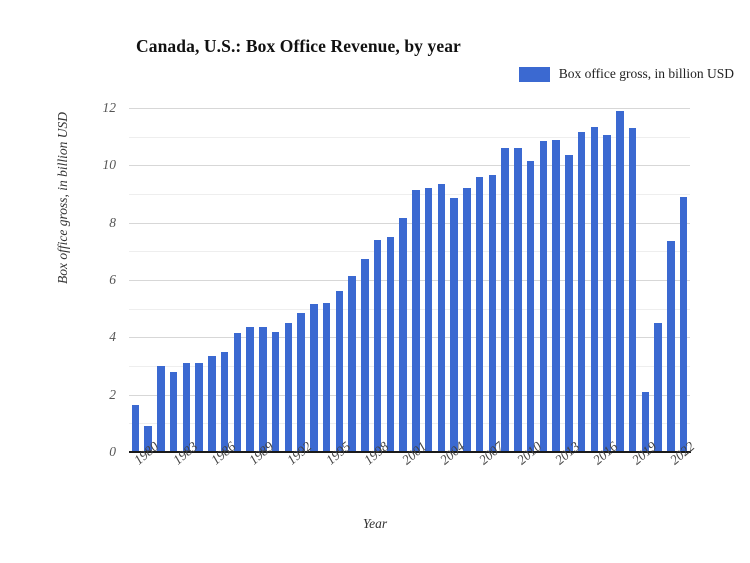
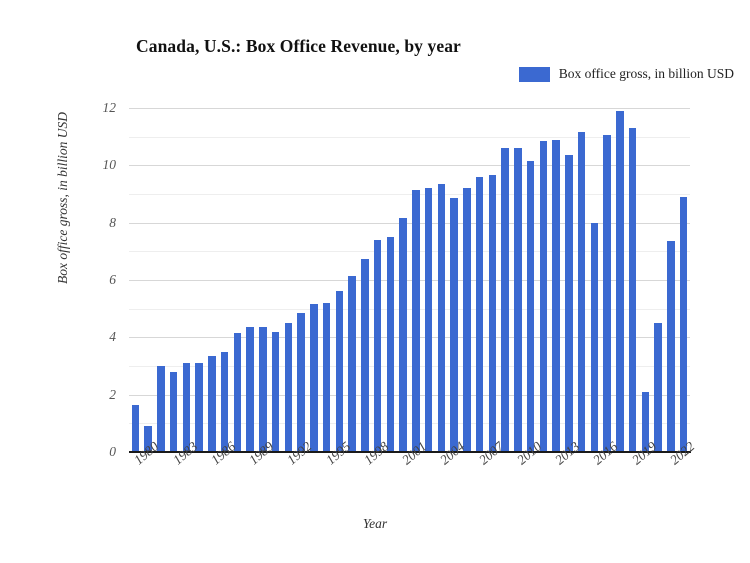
2016: 11.3 -> 8.0
